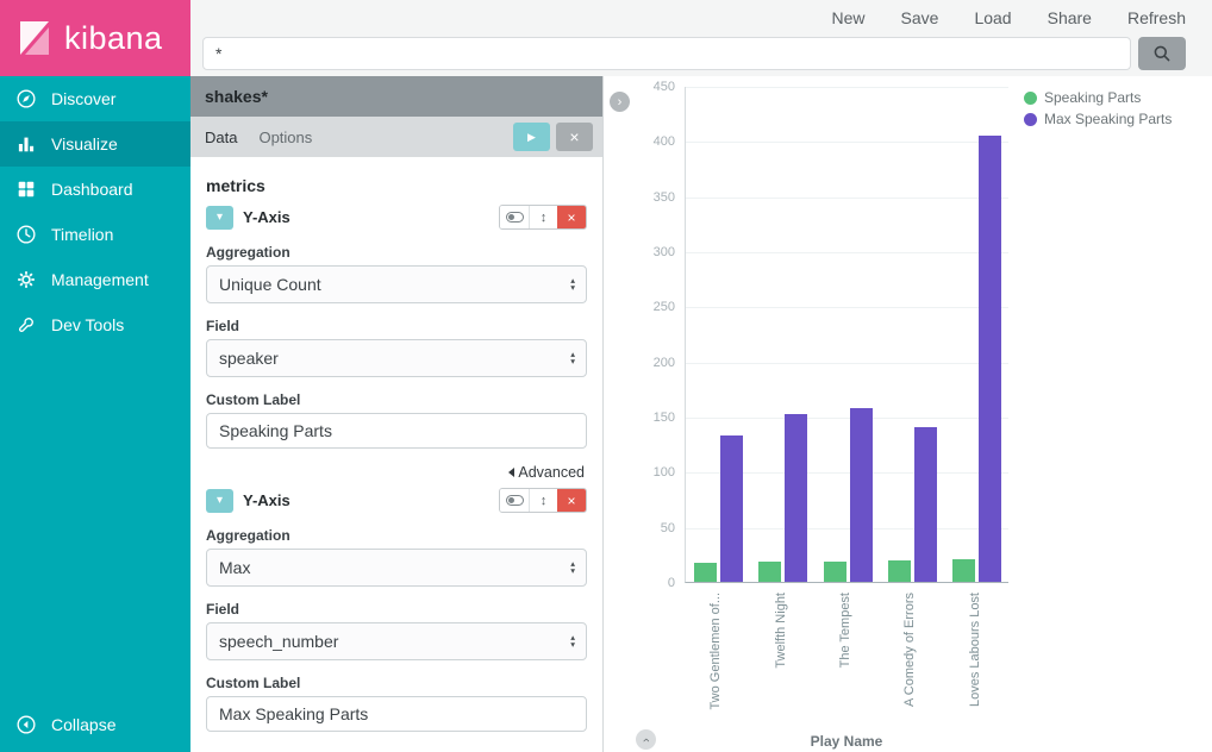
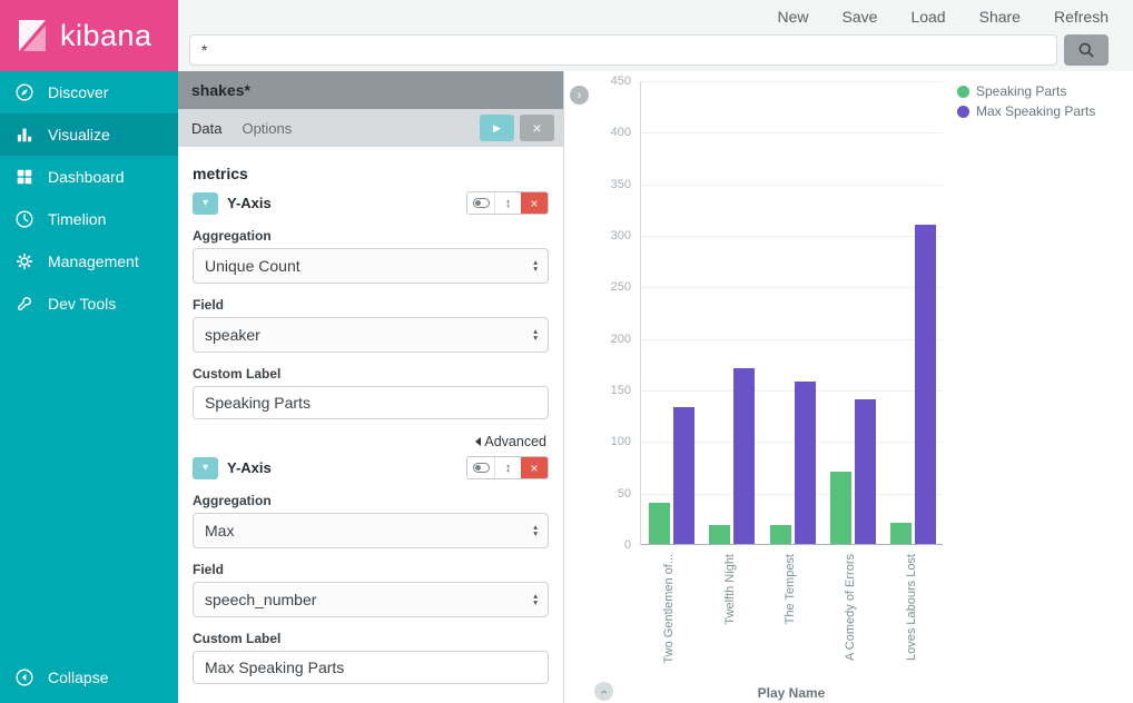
Speaking Parts/Two Gentlemen of...: 20 -> 40
Max Speaking Parts/Twelfth Night: 150 -> 170
Speaking Parts/A Comedy of Errors: 20 -> 70
Max Speaking Parts/Loves Labours Lost: 400 -> 310
